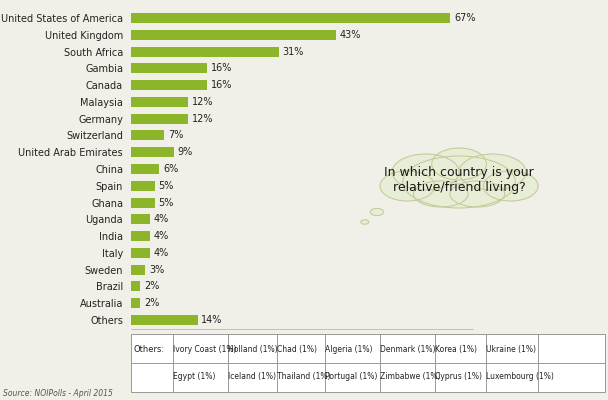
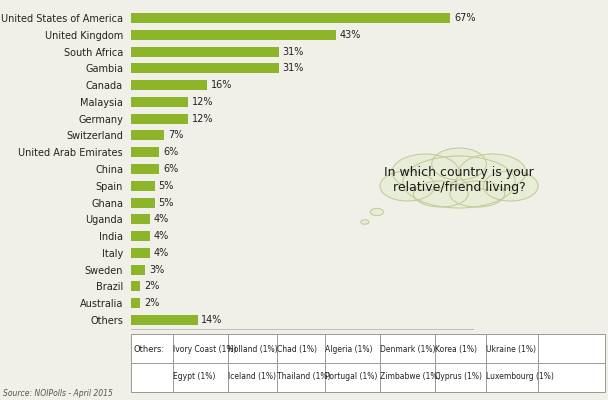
Gambia: 16% -> 31%
United Arab Emirates: 9% -> 6%
